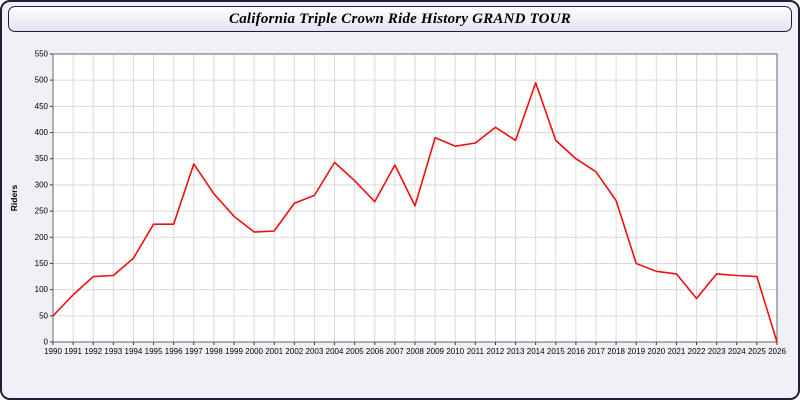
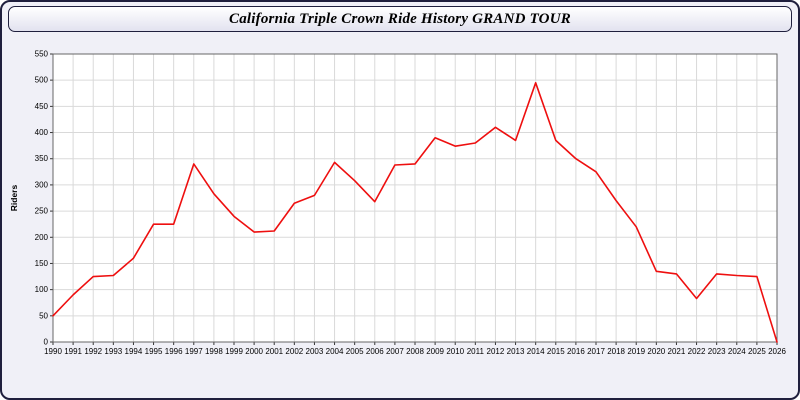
2008: 260 -> 340
2019: 150 -> 220
